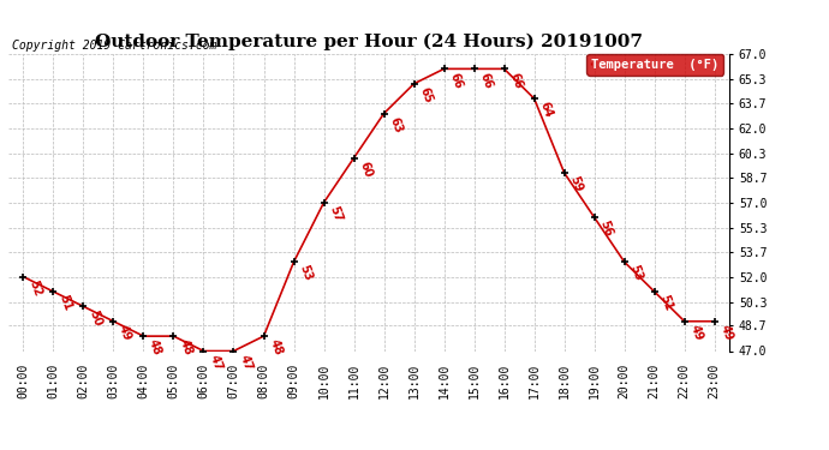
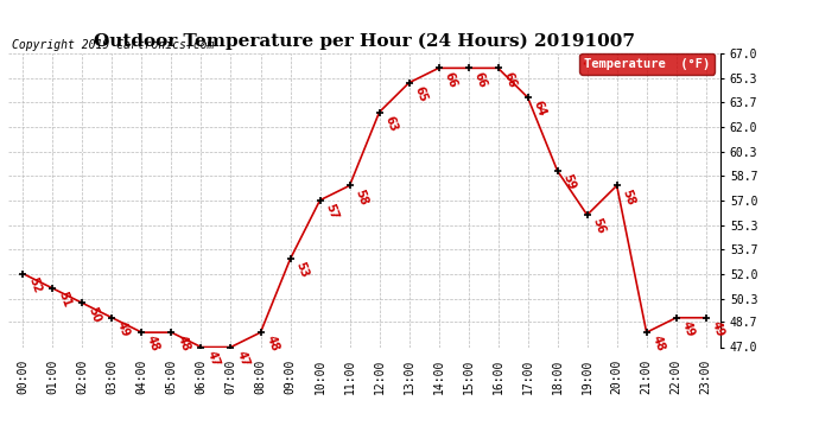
11:00: 60 -> 58
20:00: 53 -> 58
21:00: 51 -> 48
